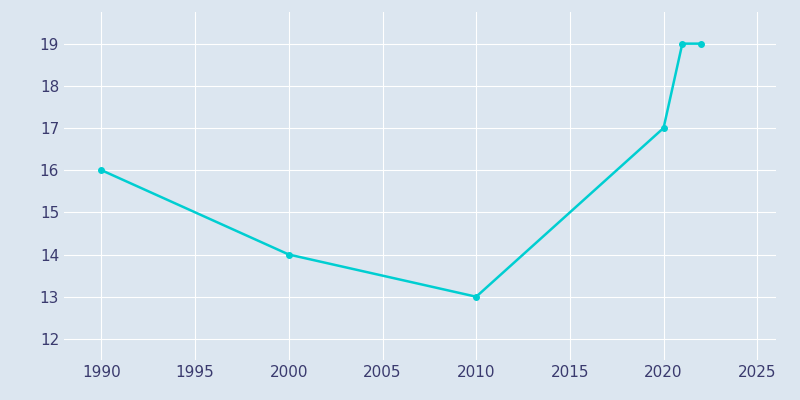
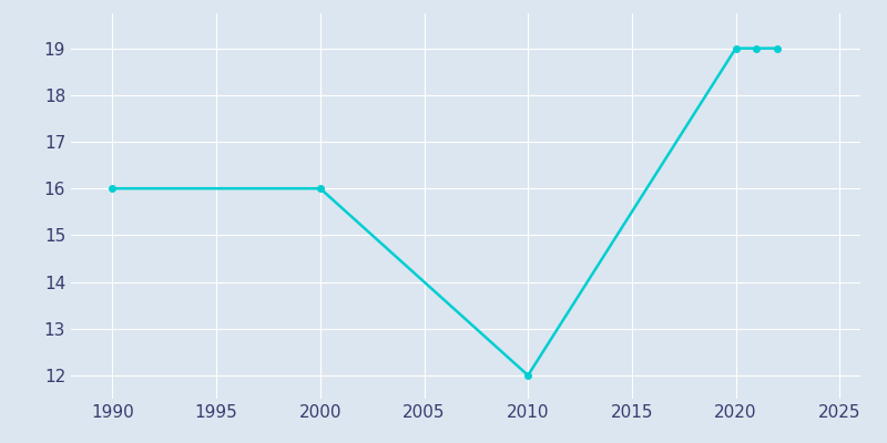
2000: 14 -> 16
2010: 13 -> 12
2020: 17 -> 19
